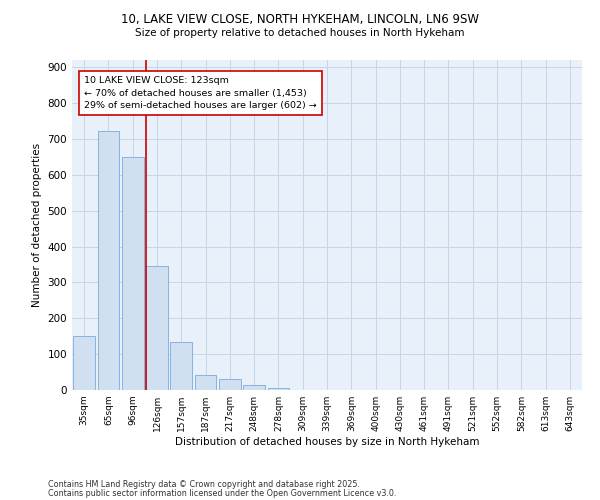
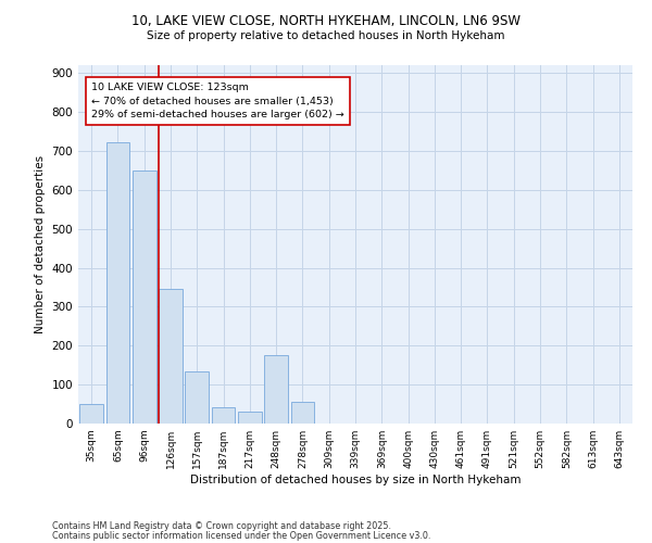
35sqm: 150 -> 50
248sqm: 13 -> 175
278sqm: 5 -> 55
